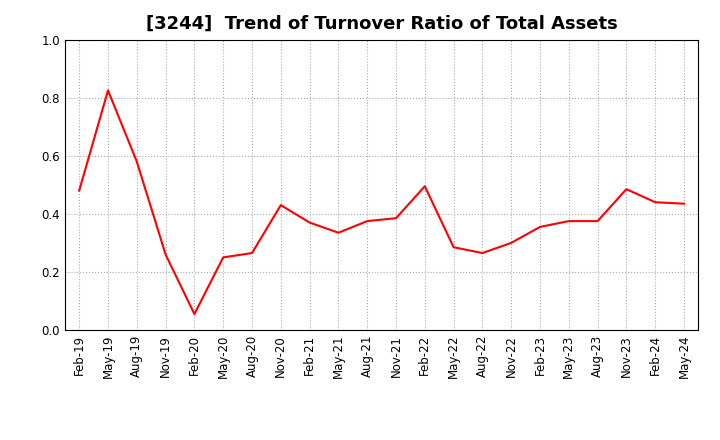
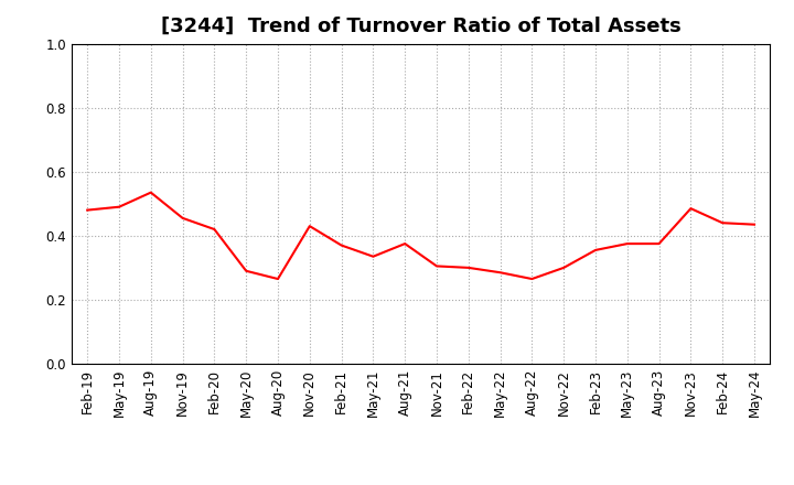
May-19: 0.825 -> 0.490
Aug-19: 0.580 -> 0.535
Nov-19: 0.260 -> 0.455
Feb-20: 0.055 -> 0.420
May-20: 0.250 -> 0.290
Nov-21: 0.385 -> 0.305
Feb-22: 0.495 -> 0.300
